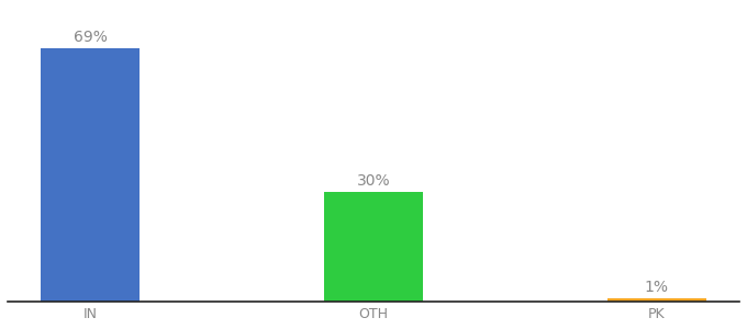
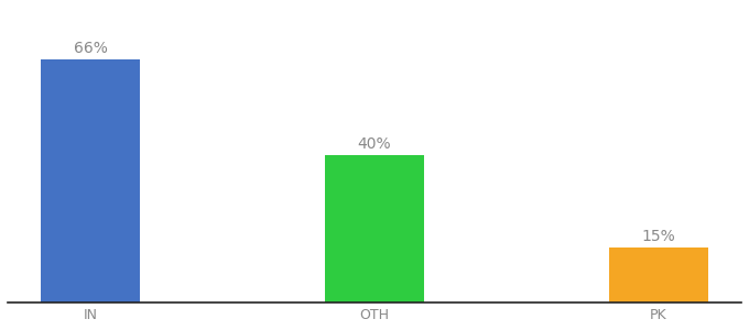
IN: 69% -> 66%
OTH: 30% -> 40%
PK: 1% -> 15%
